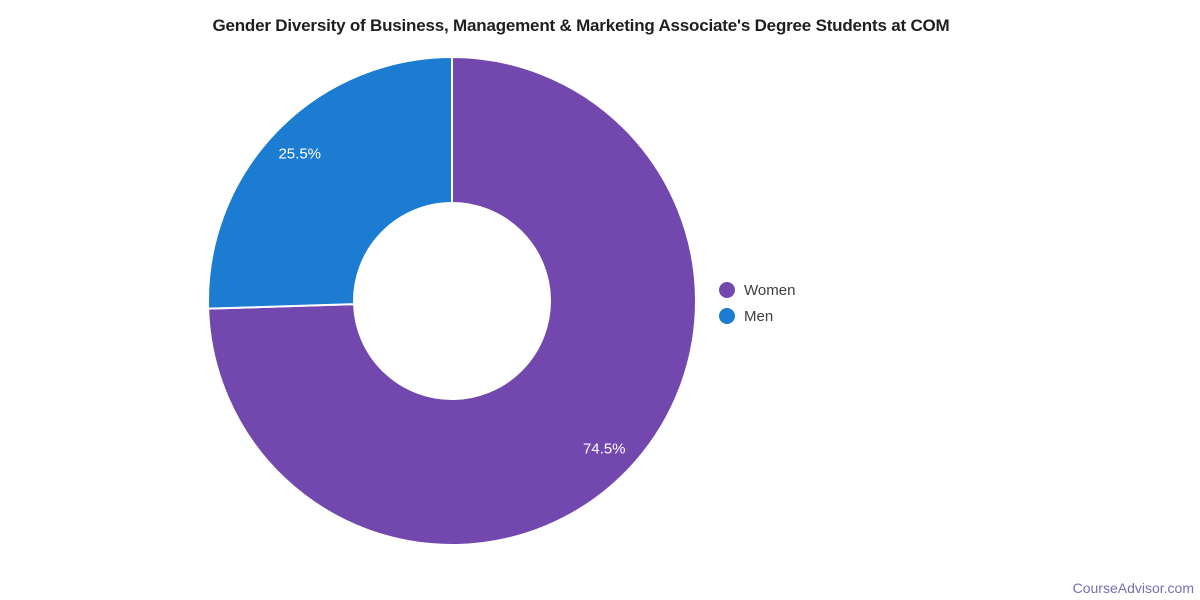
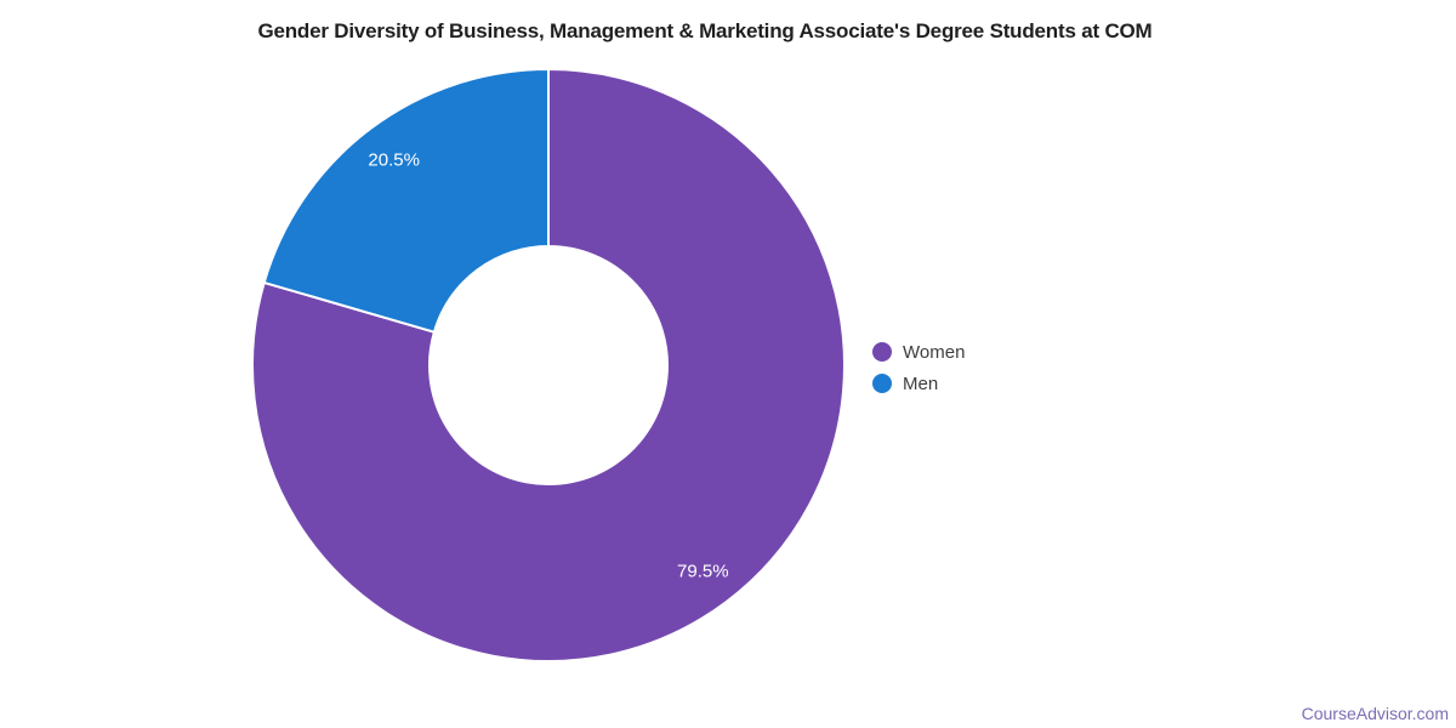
Women: 74.5% -> 79.5%
Men: 25.5% -> 20.5%
